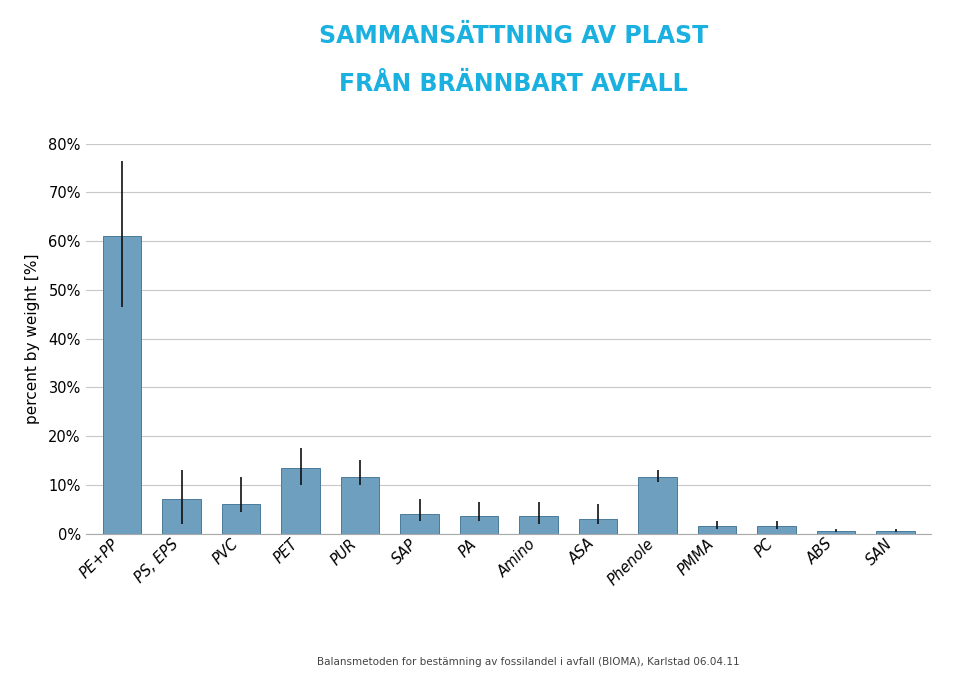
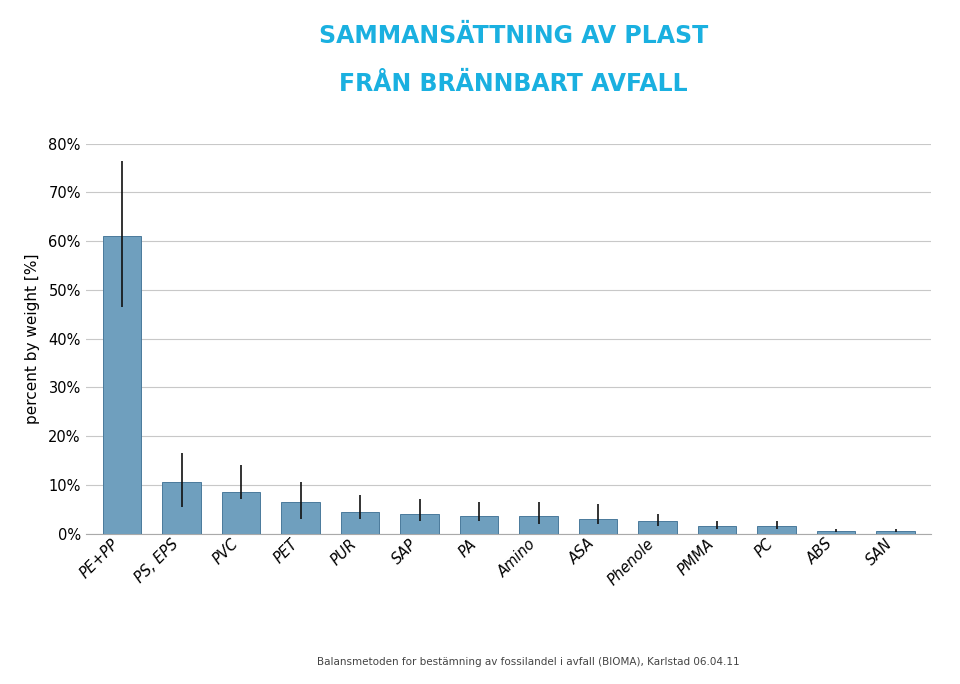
PS, EPS: 7.0% -> 10.5%
PVC: 6.0% -> 8.5%
PET: 13.5% -> 6.5%
PUR: 11.5% -> 4.5%
Phenole: 11.5% -> 2.5%
